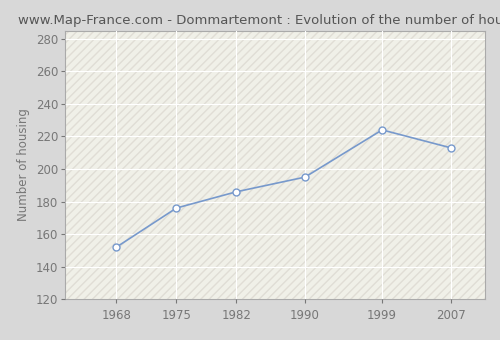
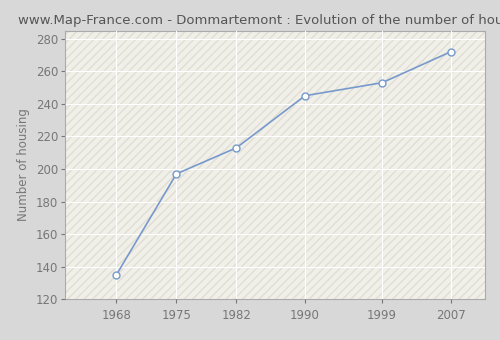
1968: 152 -> 135
1975: 176 -> 197
1982: 186 -> 213
1990: 195 -> 245
1999: 224 -> 253
2007: 213 -> 272
